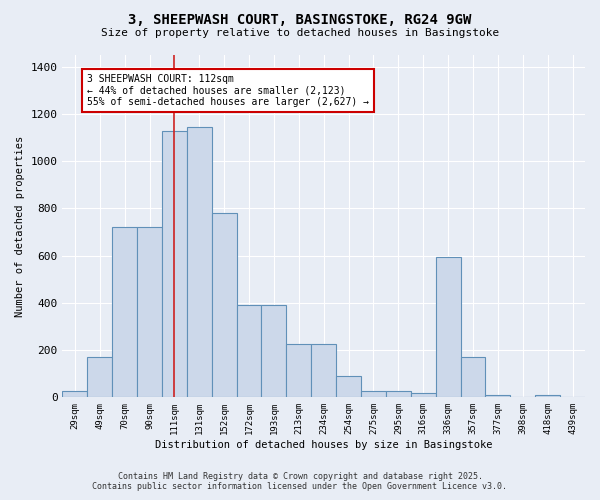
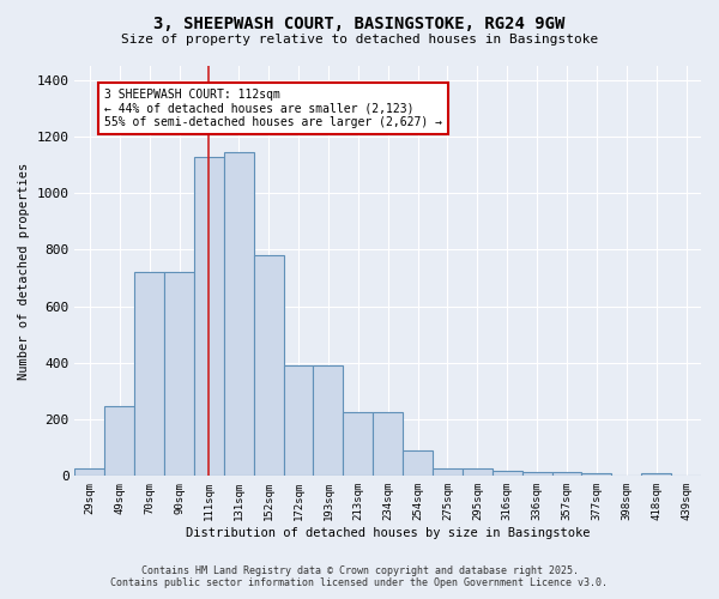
49sqm: 170 -> 245
336sqm: 595 -> 15
357sqm: 170 -> 15
